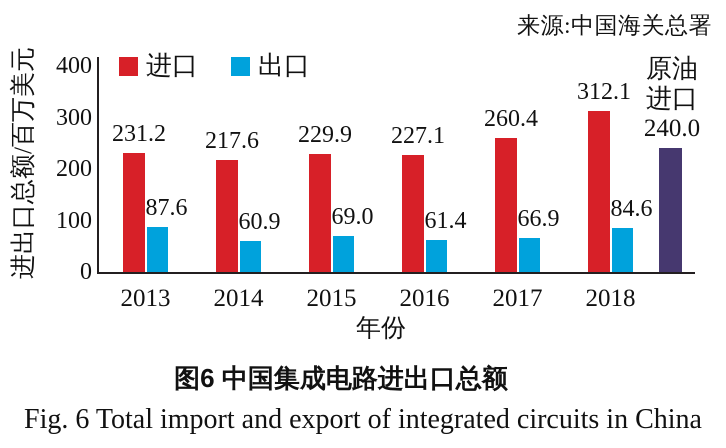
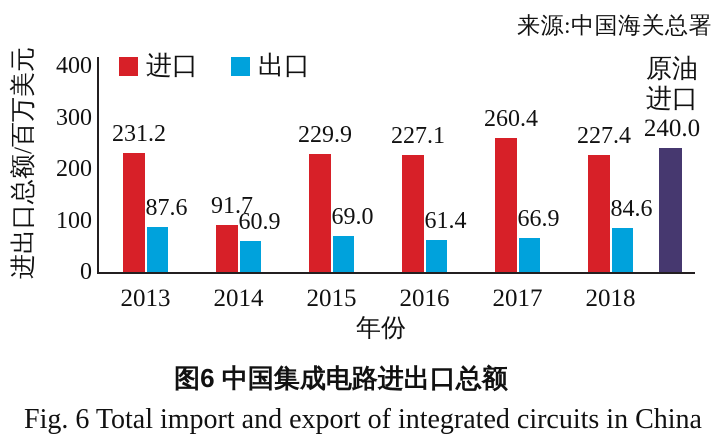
进口/2014: 217.6 -> 91.7
进口/2018: 312.1 -> 227.4
